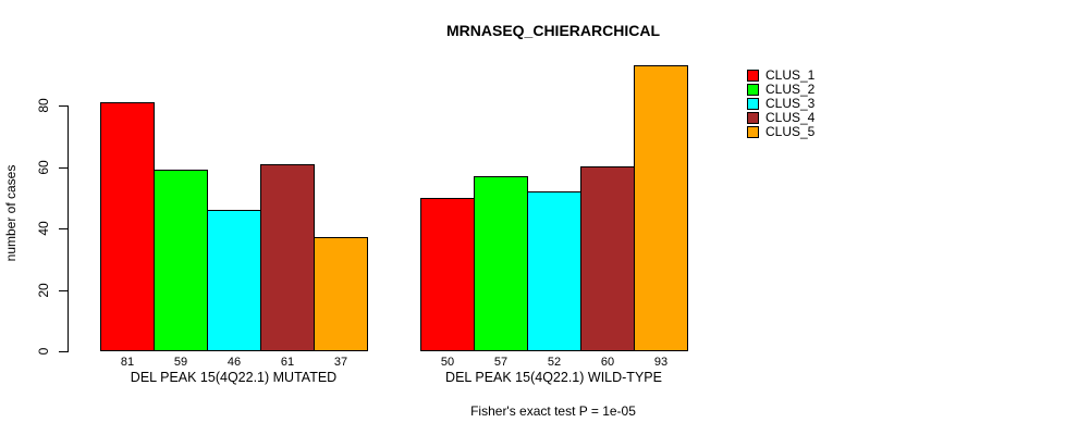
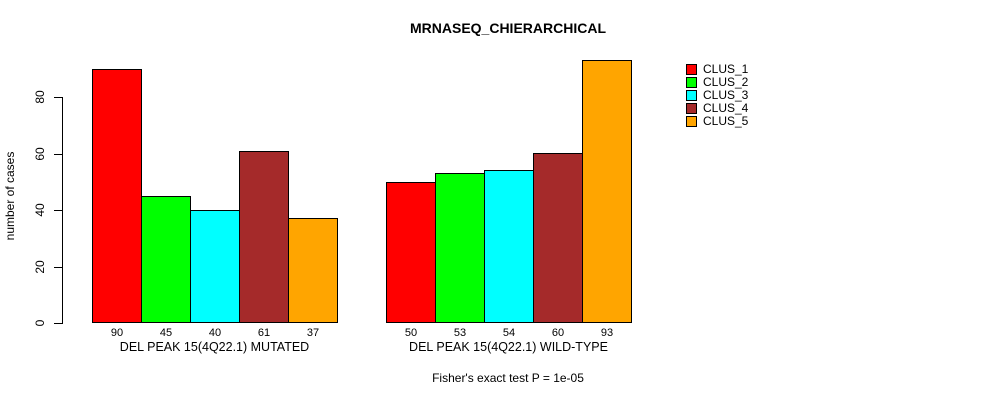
CLUS_1/DEL PEAK 15(4Q22.1) MUTATED: 81 -> 90
CLUS_2/DEL PEAK 15(4Q22.1) MUTATED: 59 -> 45
CLUS_3/DEL PEAK 15(4Q22.1) MUTATED: 46 -> 40
CLUS_2/DEL PEAK 15(4Q22.1) WILD-TYPE: 57 -> 53
CLUS_3/DEL PEAK 15(4Q22.1) WILD-TYPE: 52 -> 54
